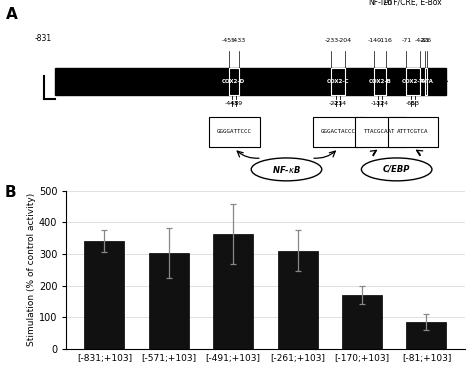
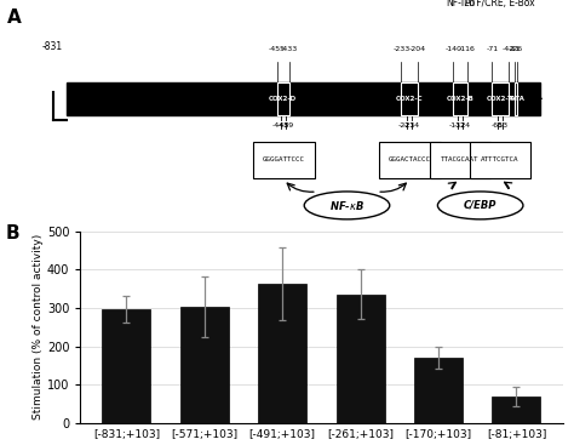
[-831;+103]: 340 -> 298
[-261;+103]: 310 -> 335
[-81;+103]: 85 -> 68
